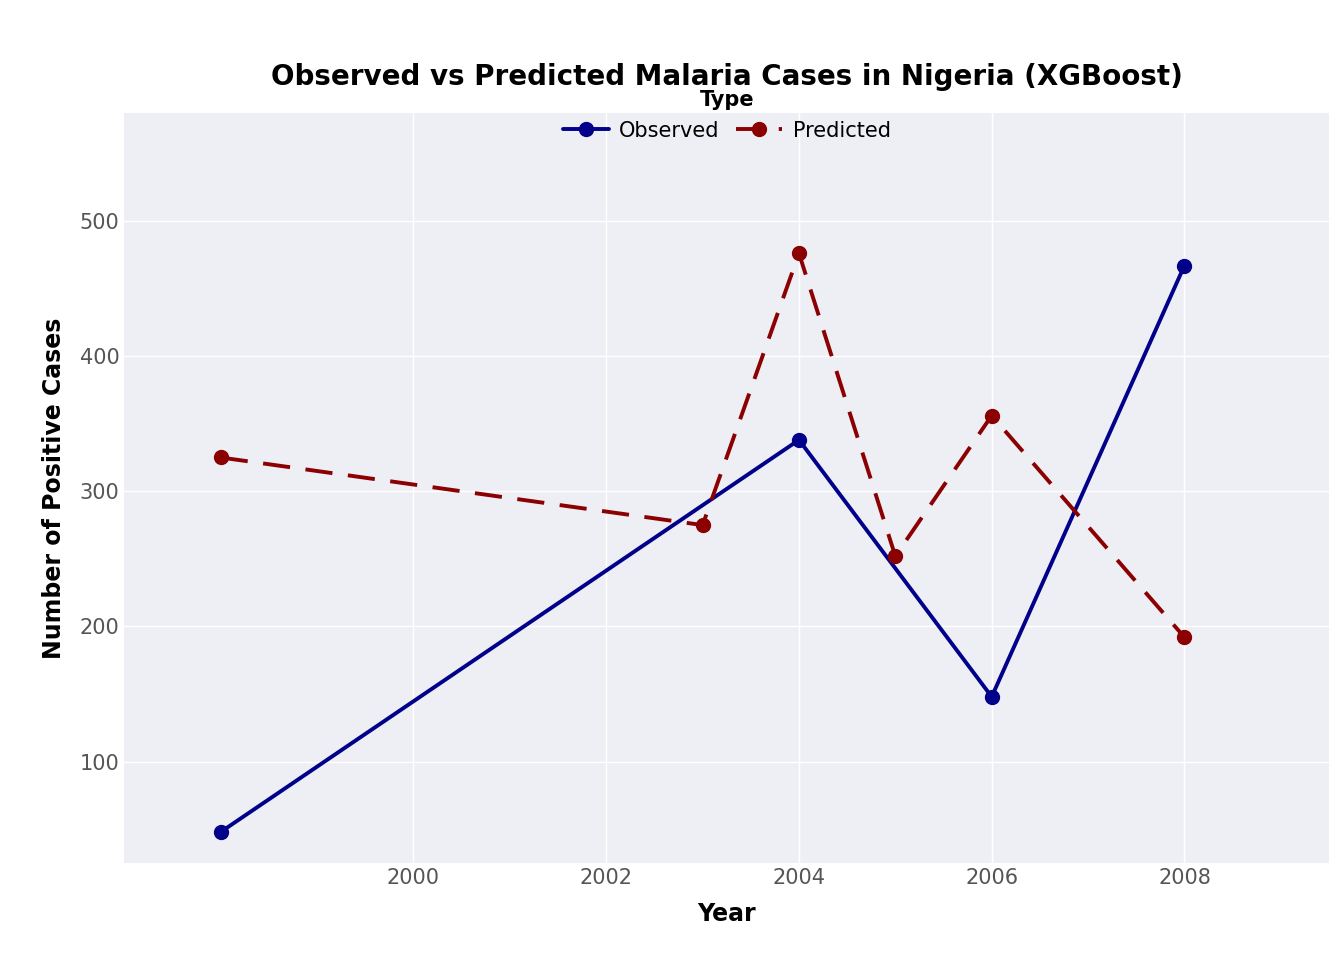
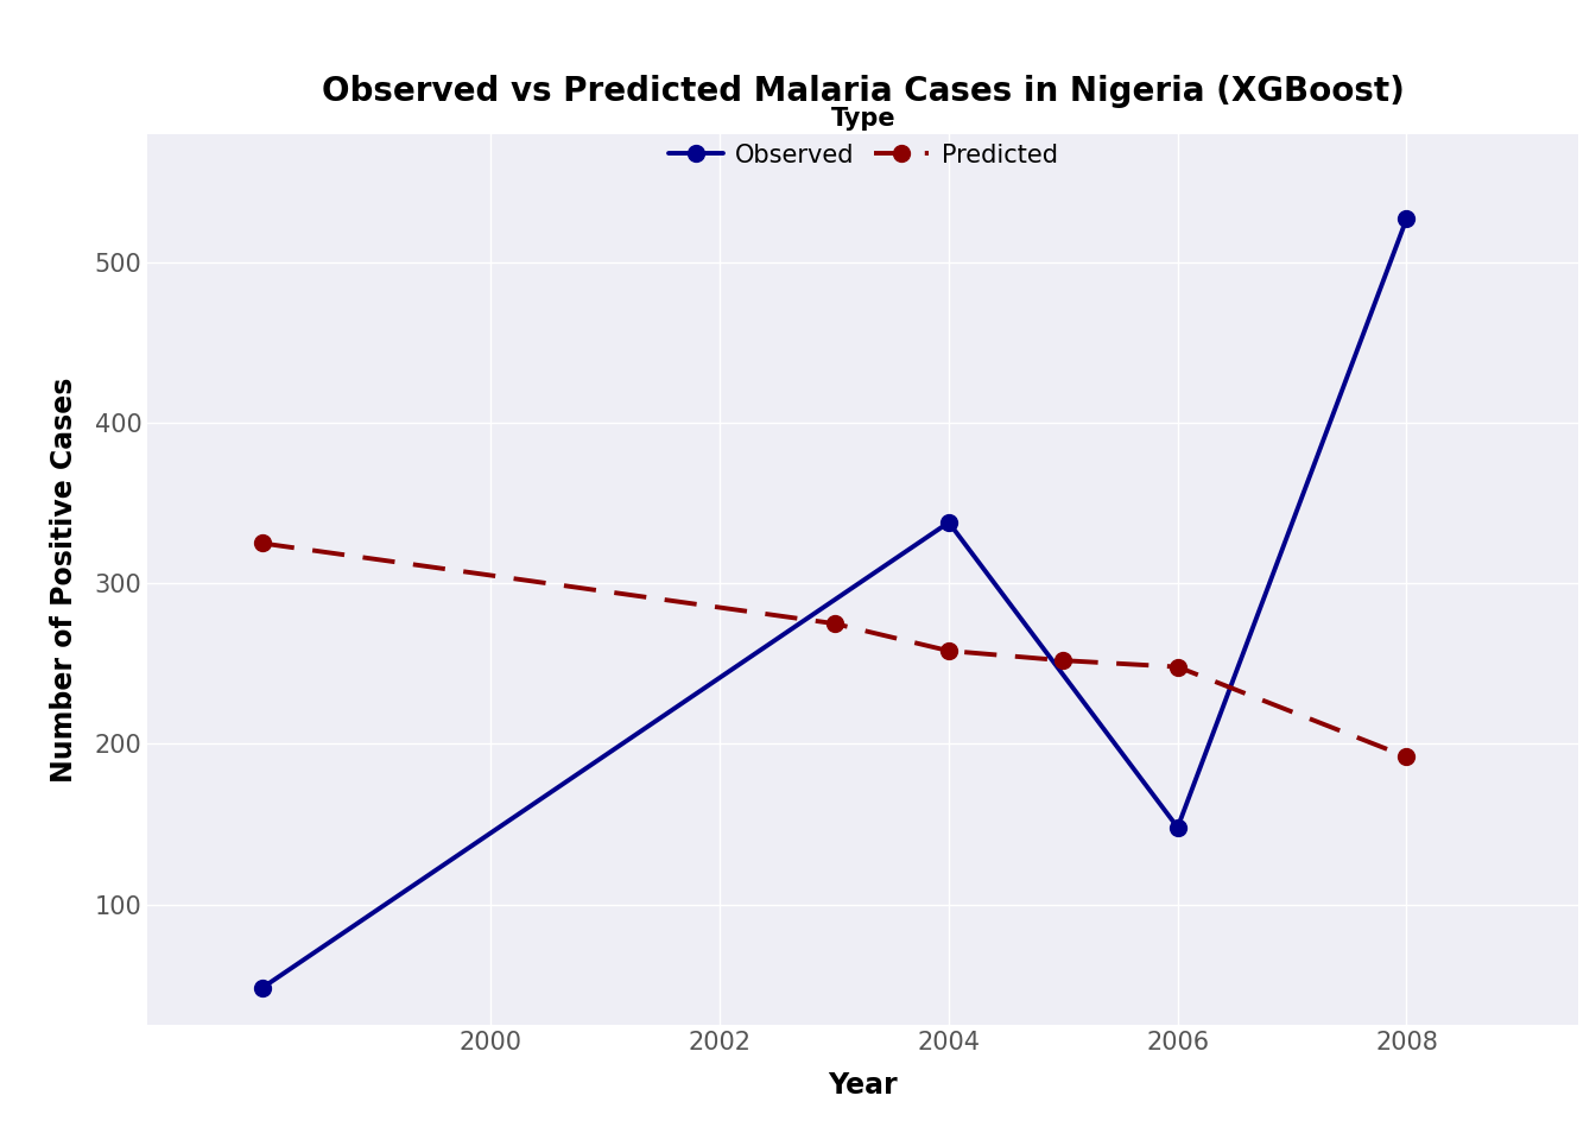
Predicted/2004: 476 -> 258
Predicted/2006: 356 -> 248
Observed/2008: 467 -> 527
